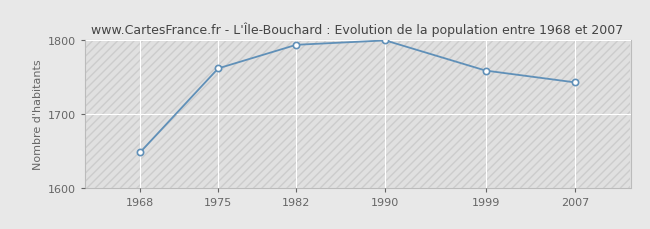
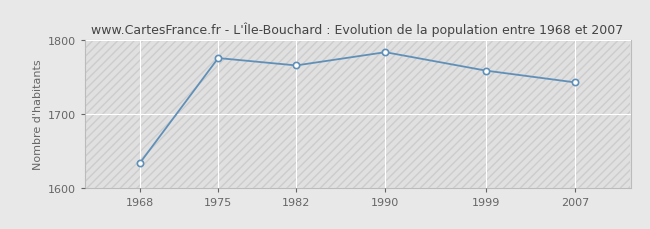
1968: 1648 -> 1634
1975: 1762 -> 1776
1982: 1794 -> 1766
1990: 1800 -> 1784
